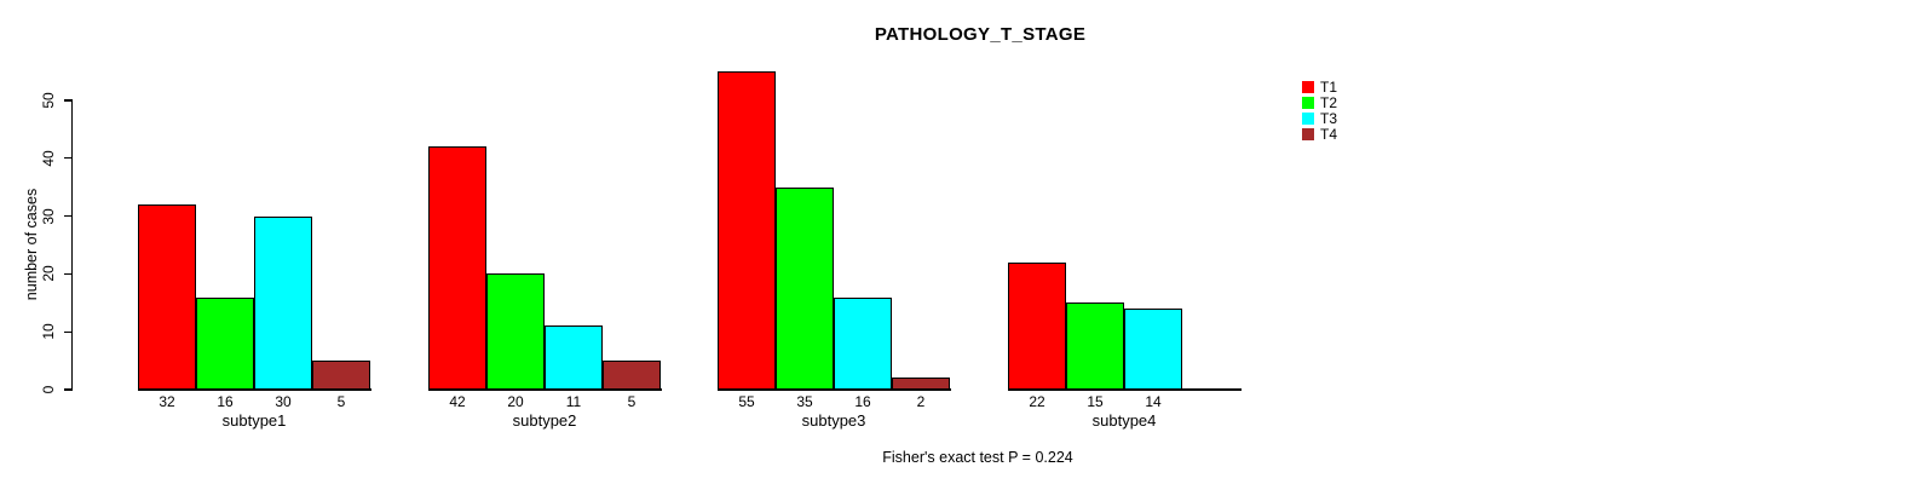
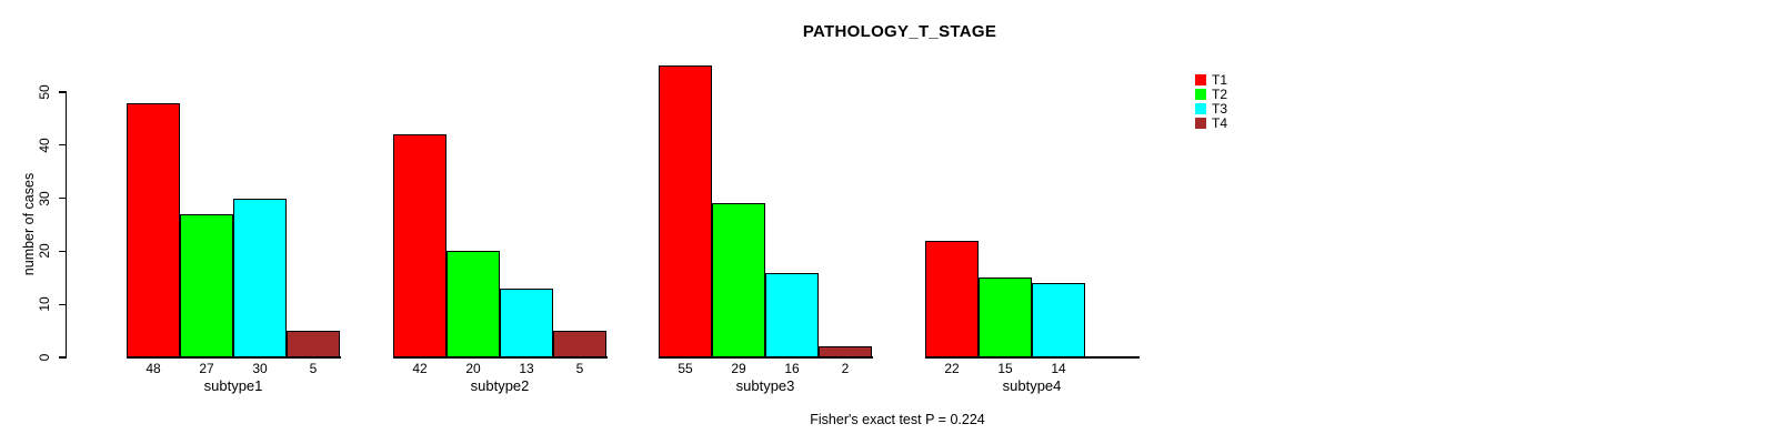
T1/subtype1: 32 -> 48
T2/subtype1: 16 -> 27
T3/subtype2: 11 -> 13
T2/subtype3: 35 -> 29
